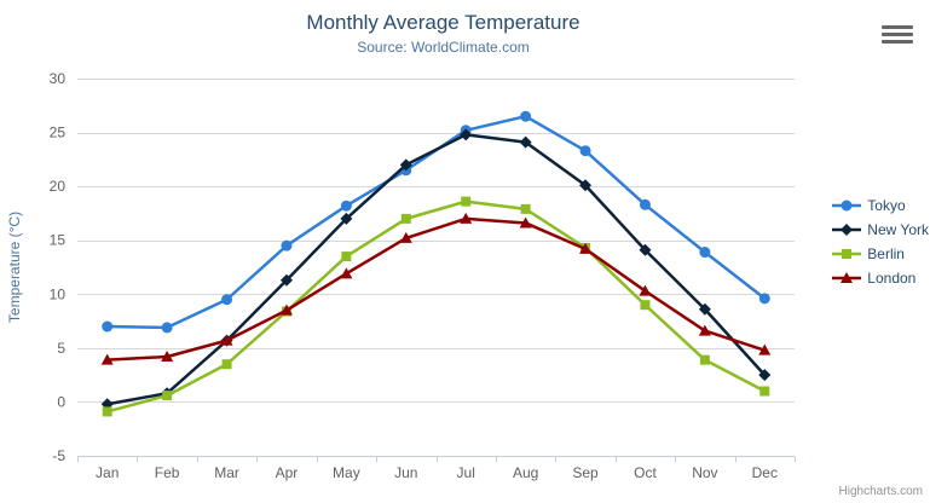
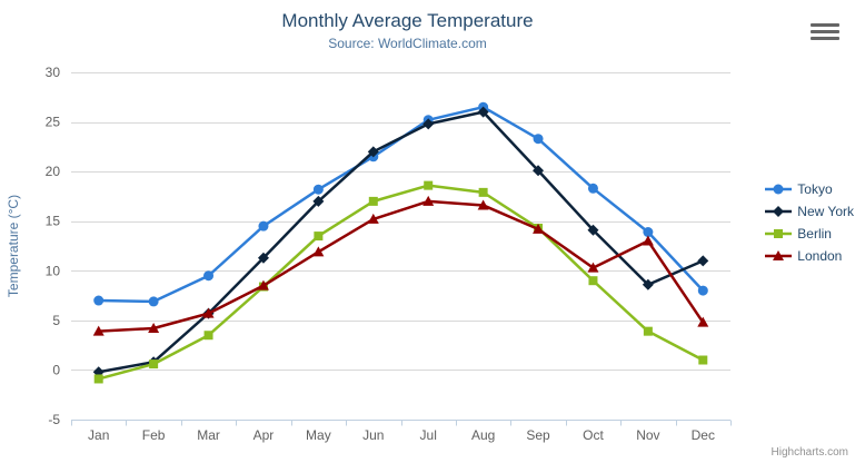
New York/Aug: 24 -> 26
London/Nov: 7 -> 13
Tokyo/Dec: 10 -> 8
New York/Dec: 2 -> 11
